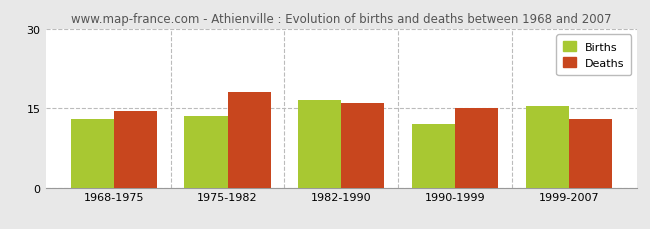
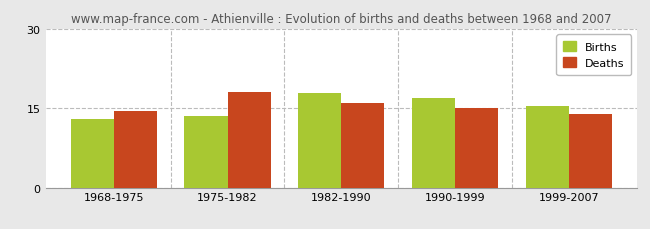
Births/1982-1990: 16.5 -> 17.8
Births/1990-1999: 12.0 -> 17.0
Deaths/1999-2007: 13.0 -> 14.0
